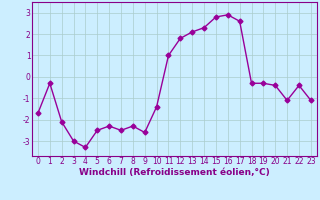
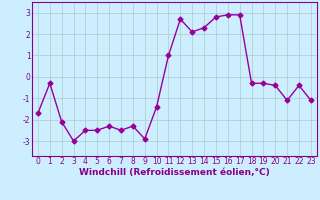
4: -3.3 -> -2.5
9: -2.6 -> -2.9
12: 1.8 -> 2.7
17: 2.6 -> 2.9
